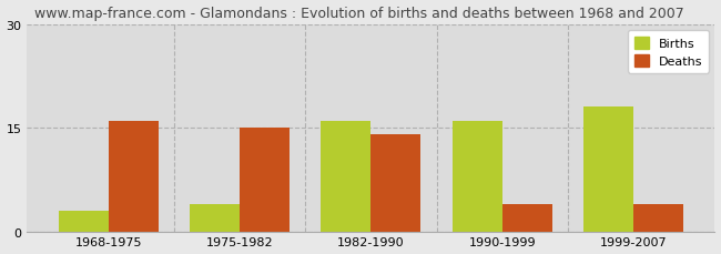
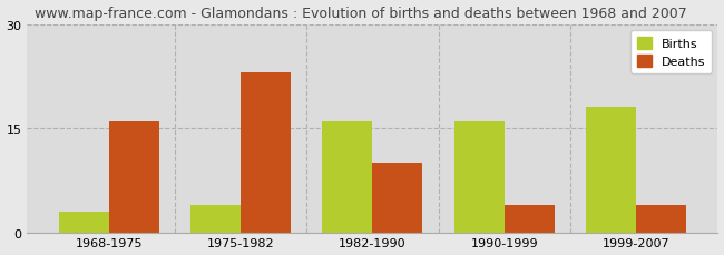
Deaths/1975-1982: 15 -> 23
Deaths/1982-1990: 14 -> 10
